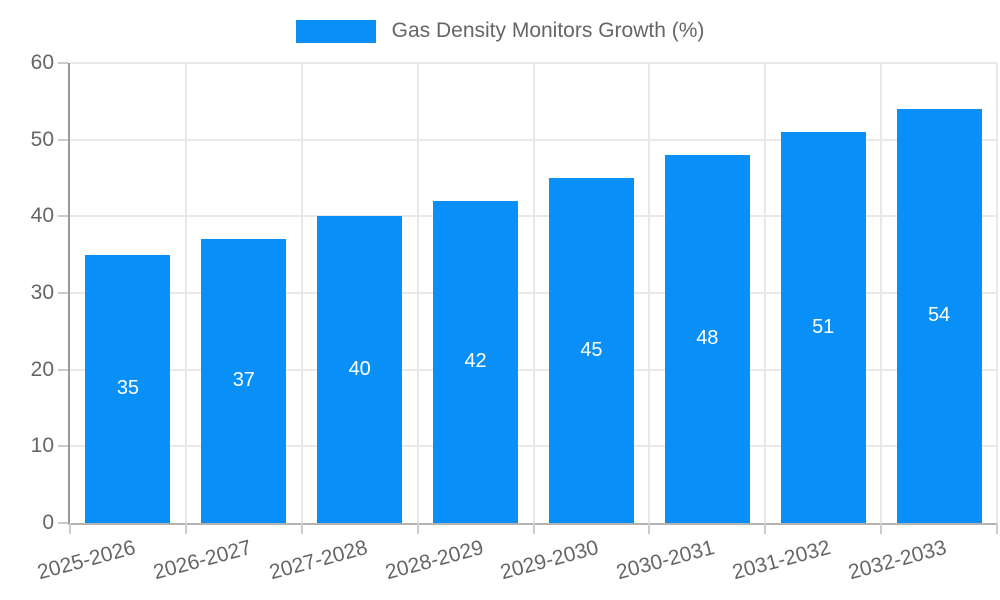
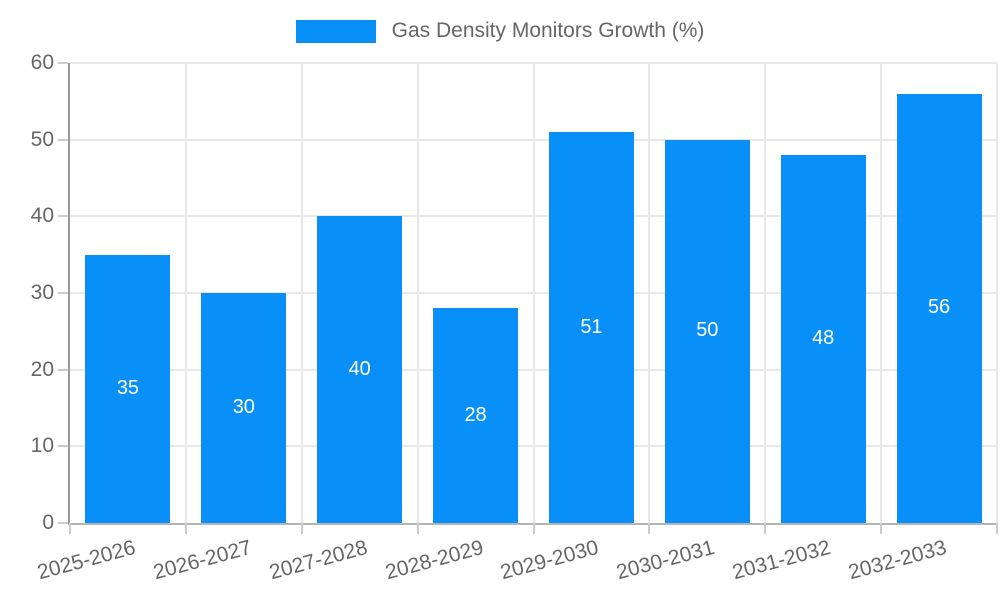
2026-2027: 37 -> 30
2028-2029: 42 -> 28
2029-2030: 45 -> 51
2030-2031: 48 -> 50
2031-2032: 51 -> 48
2032-2033: 54 -> 56
